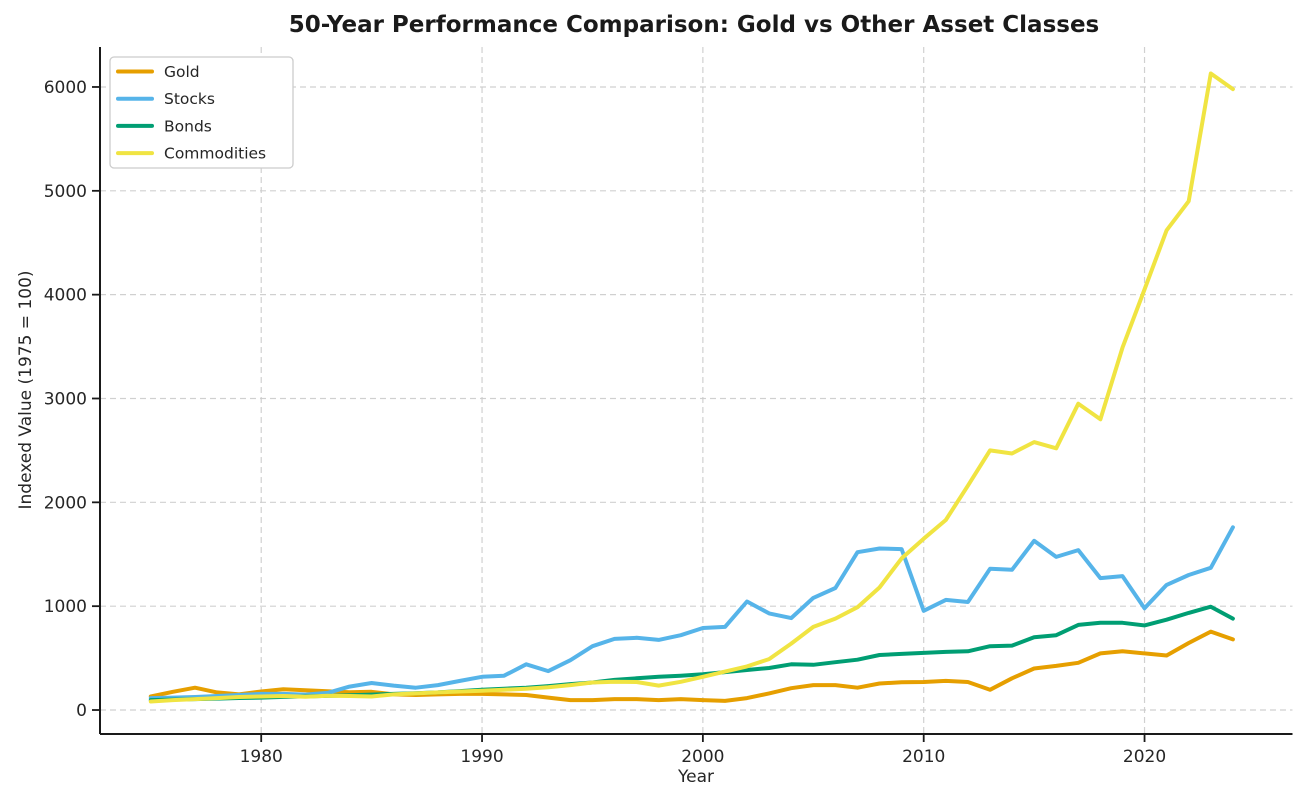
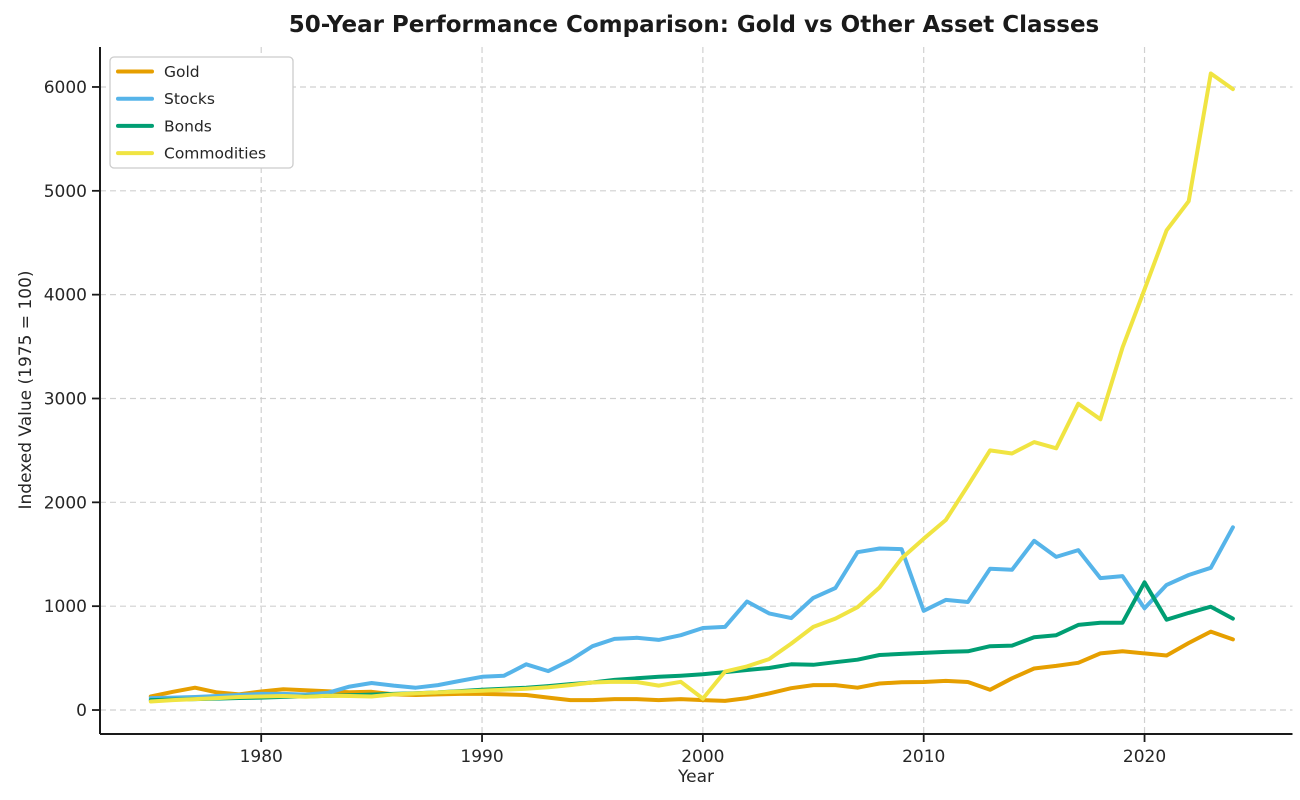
Commodities/2000: 320 -> 110
Bonds/2020: 820 -> 1230
